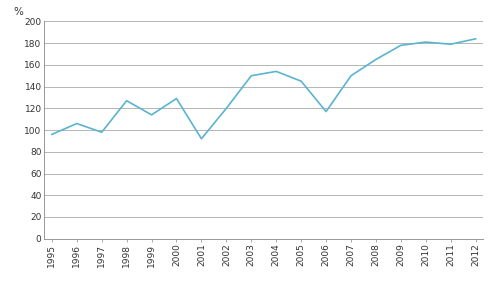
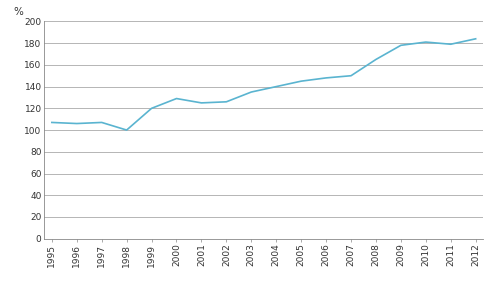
1995: 96 -> 107
1997: 98 -> 107
1998: 127 -> 100
1999: 114 -> 120
2001: 92 -> 125
2002: 120 -> 126
2003: 150 -> 135
2004: 154 -> 140
2006: 117 -> 148
